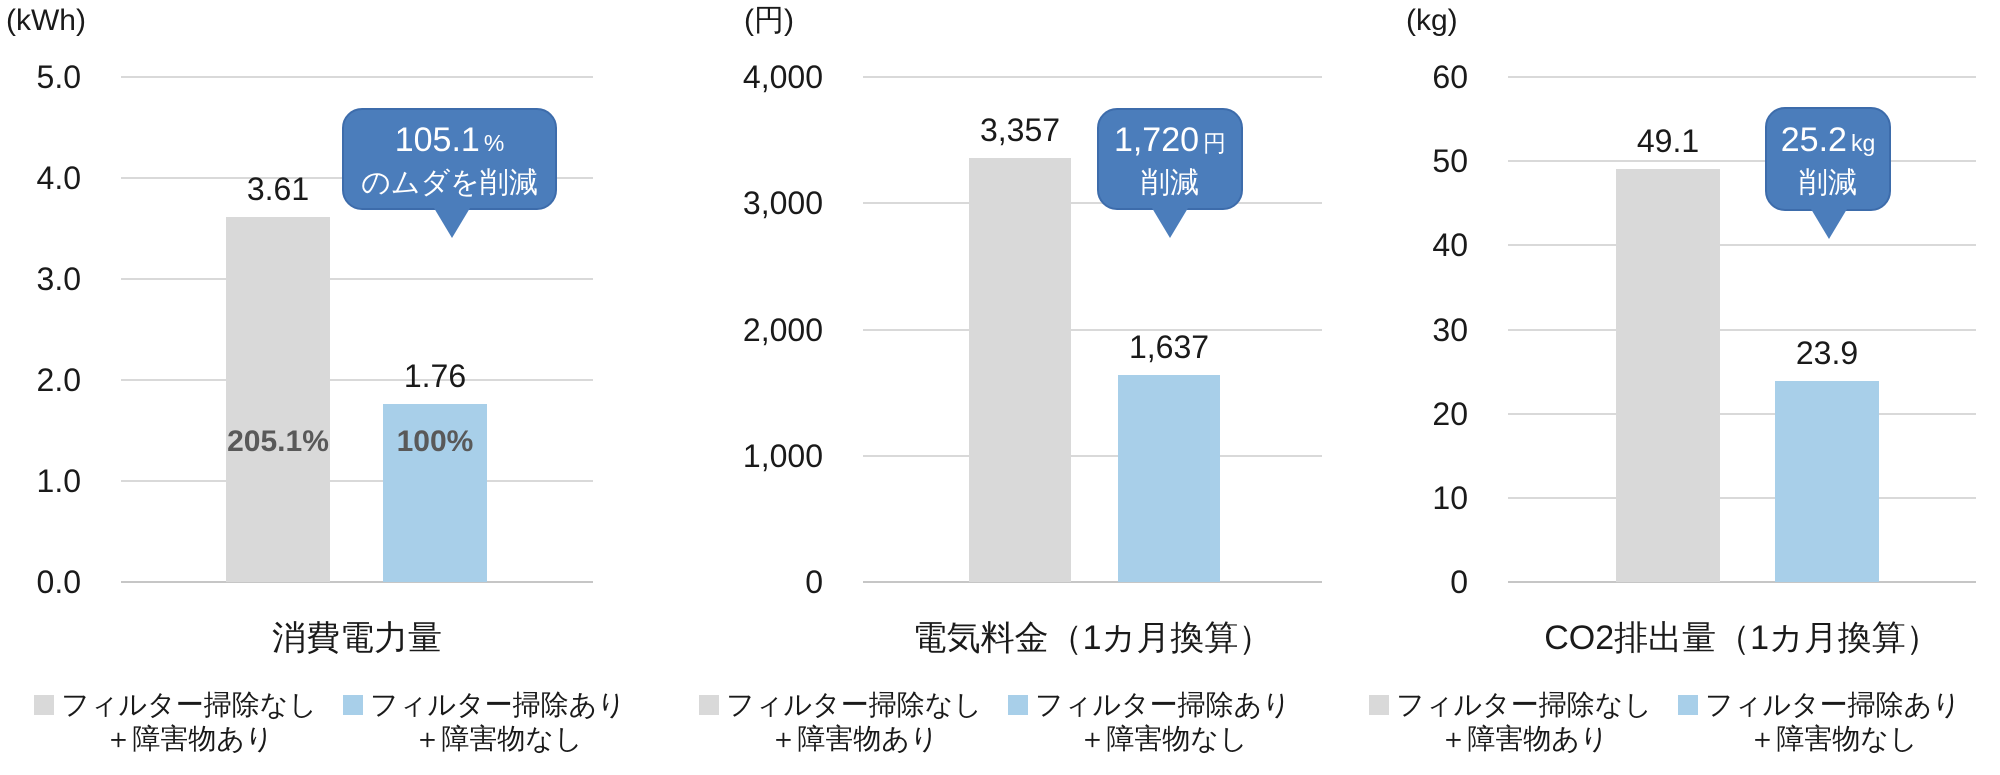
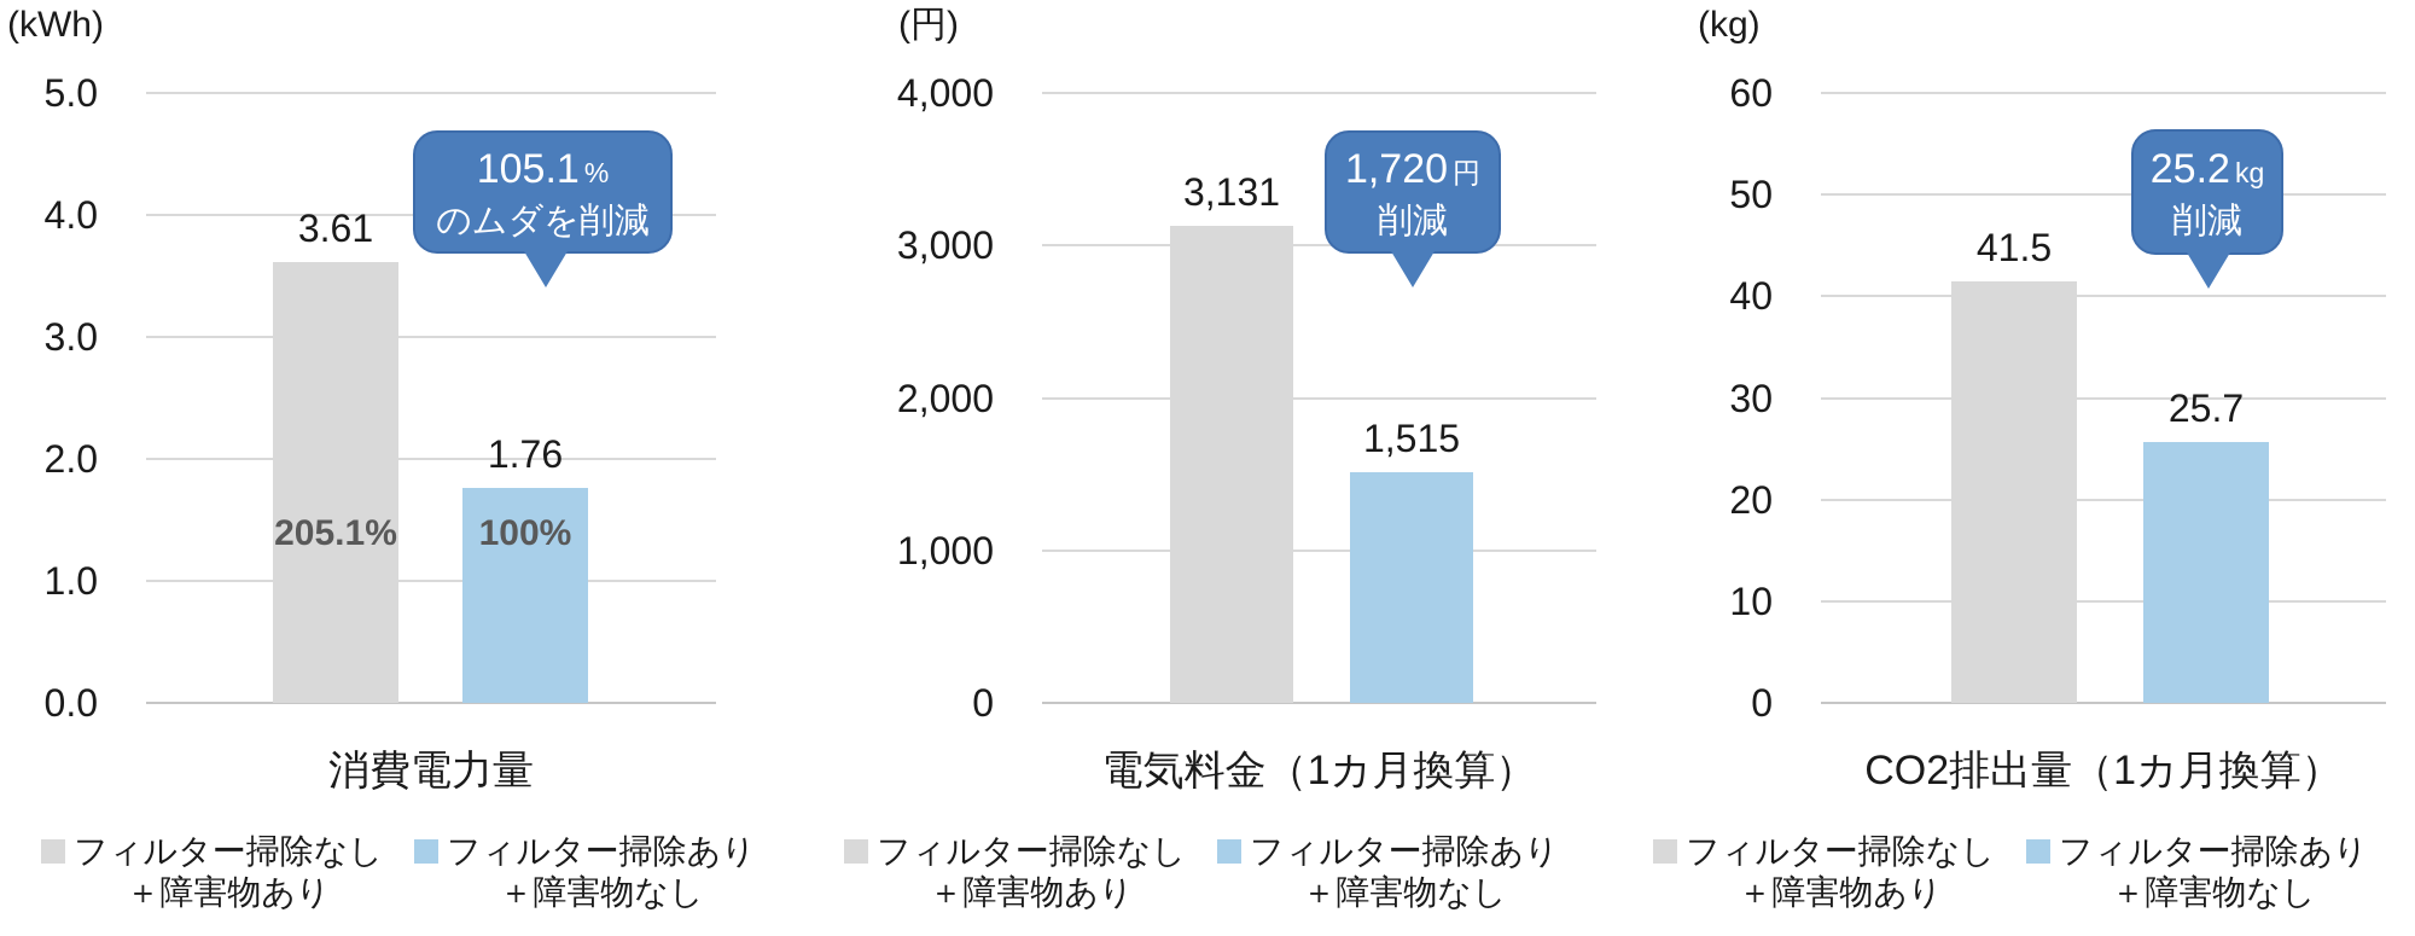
電気料金（1カ月換算）/フィルター掃除なし＋障害物あり: 3,357 -> 3,131
電気料金（1カ月換算）/フィルター掃除あり＋障害物なし: 1,637 -> 1,515
CO2排出量（1カ月換算）/フィルター掃除なし＋障害物あり: 49.1 -> 41.5
CO2排出量（1カ月換算）/フィルター掃除あり＋障害物なし: 23.9 -> 25.7
